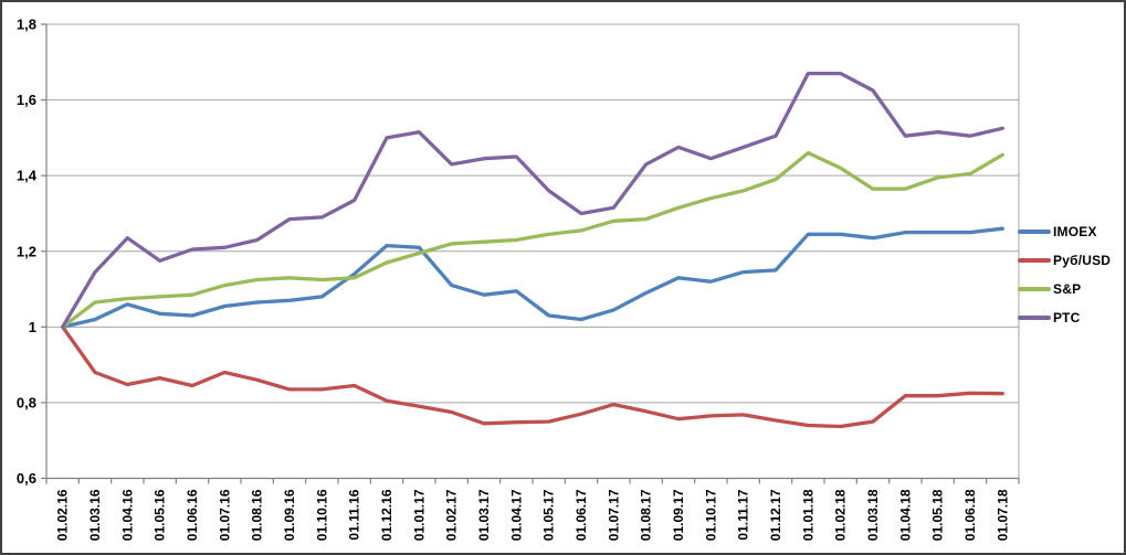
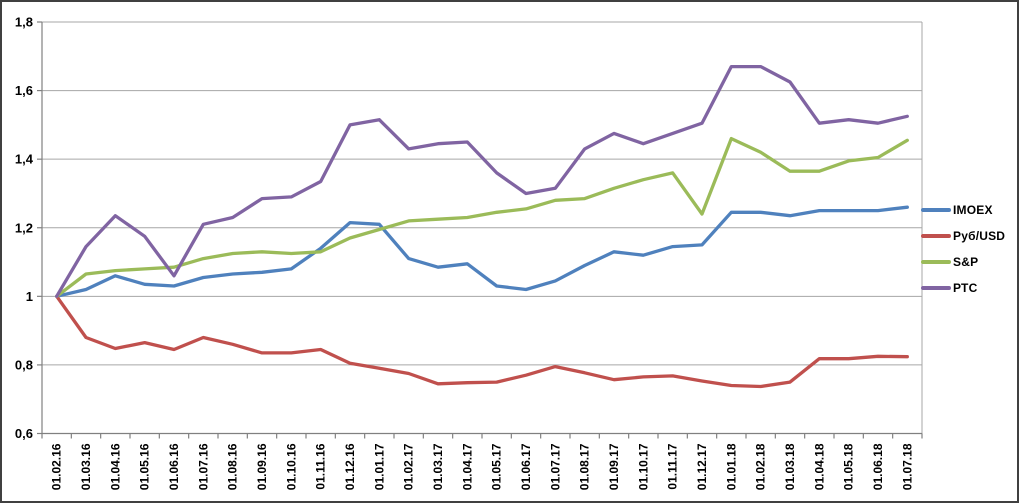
РТС/01.06.16: 1,21 -> 1,06
S&P/01.12.17: 1,39 -> 1,24
